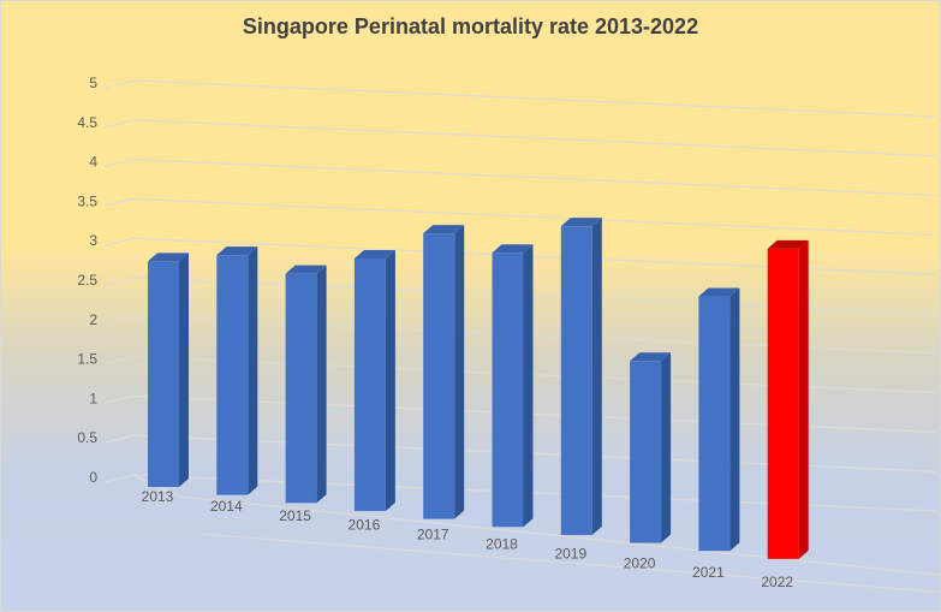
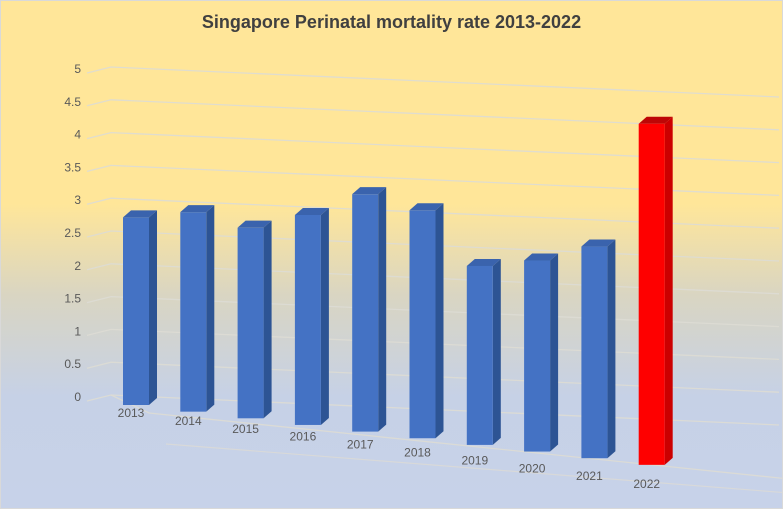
2019: 3.3 -> 2.3
2020: 1.9 -> 2.4
2022: 3.1 -> 4.1
